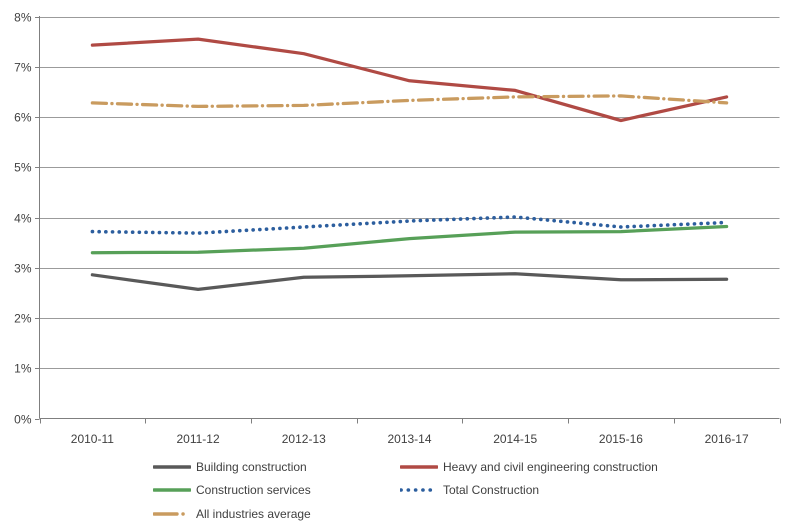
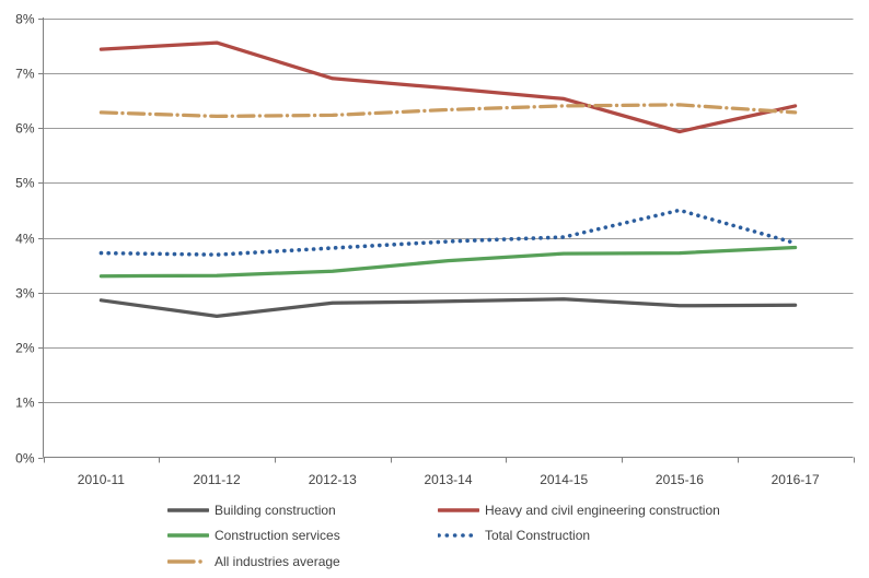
Heavy and civil engineering construction/2012-13: 7.3% -> 6.9%
Total Construction/2015-16: 3.8% -> 4.5%
